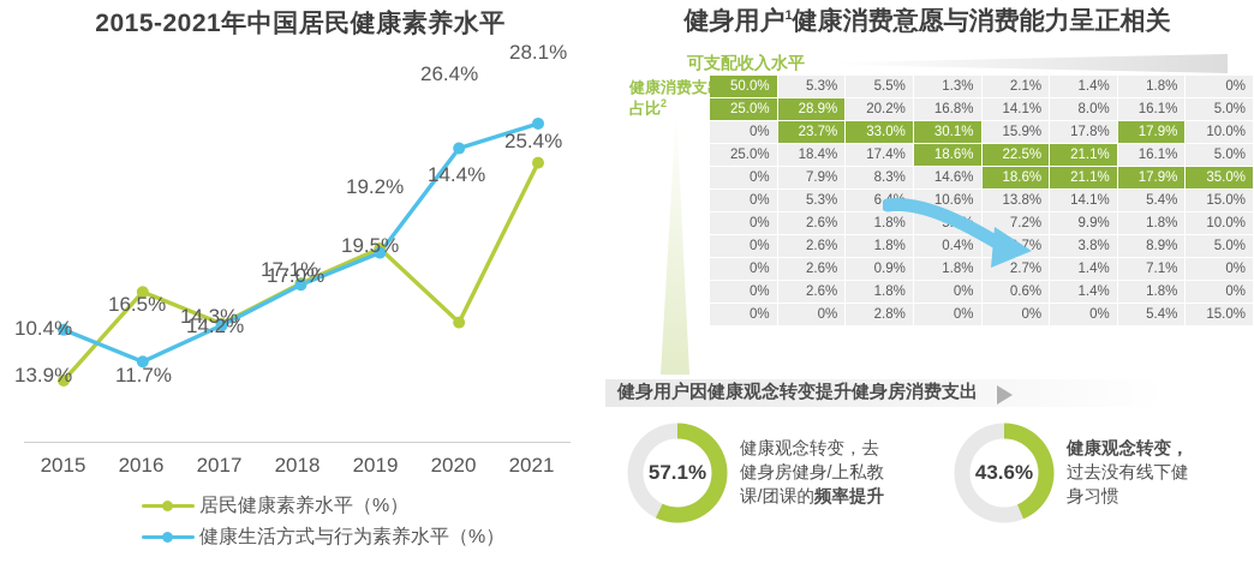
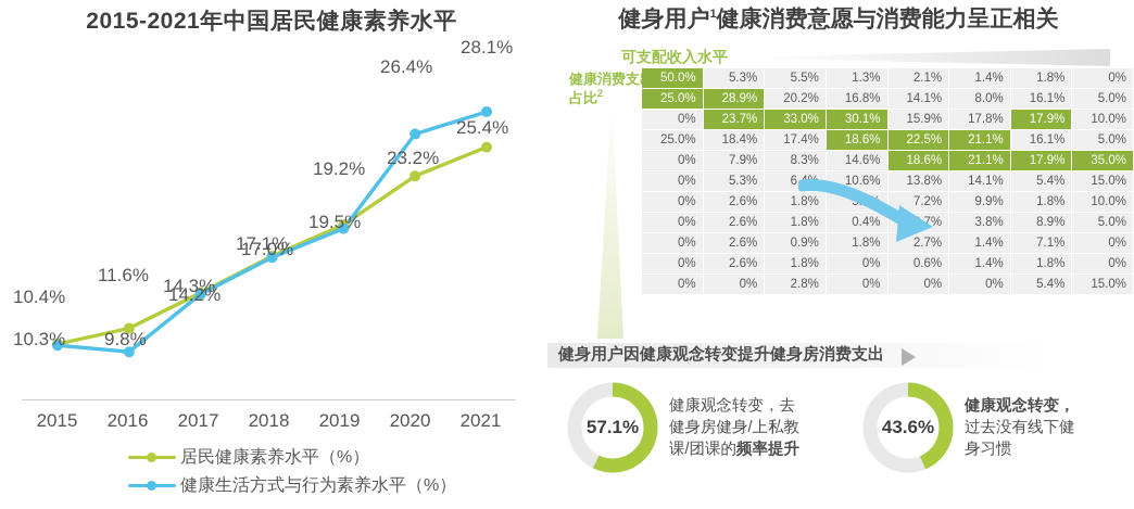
2015-2021年中国居民健康素养水平/健康生活方式与行为素养水平（%）/2015: 13.9% -> 10.3%
2015-2021年中国居民健康素养水平/居民健康素养水平（%）/2016: 16.5% -> 11.6%
2015-2021年中国居民健康素养水平/健康生活方式与行为素养水平（%）/2016: 11.7% -> 9.8%
2015-2021年中国居民健康素养水平/居民健康素养水平（%）/2020: 14.4% -> 23.2%
